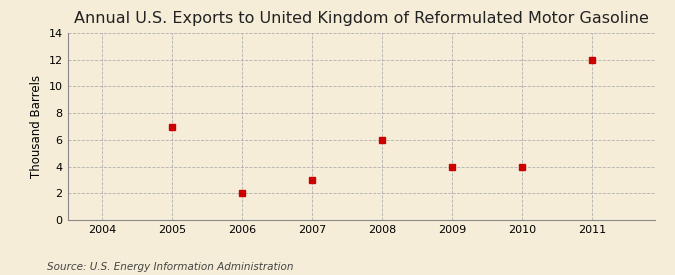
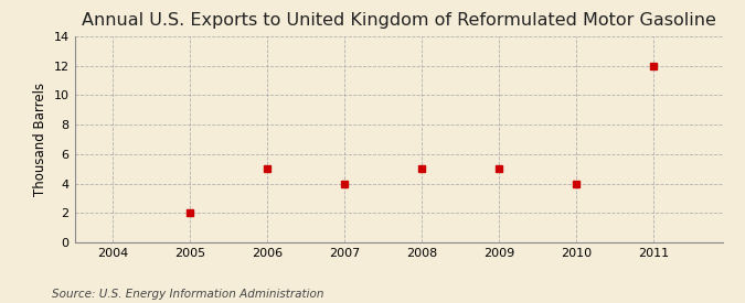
2005: 7 -> 2
2006: 2 -> 5
2007: 3 -> 4
2008: 6 -> 5
2009: 4 -> 5
